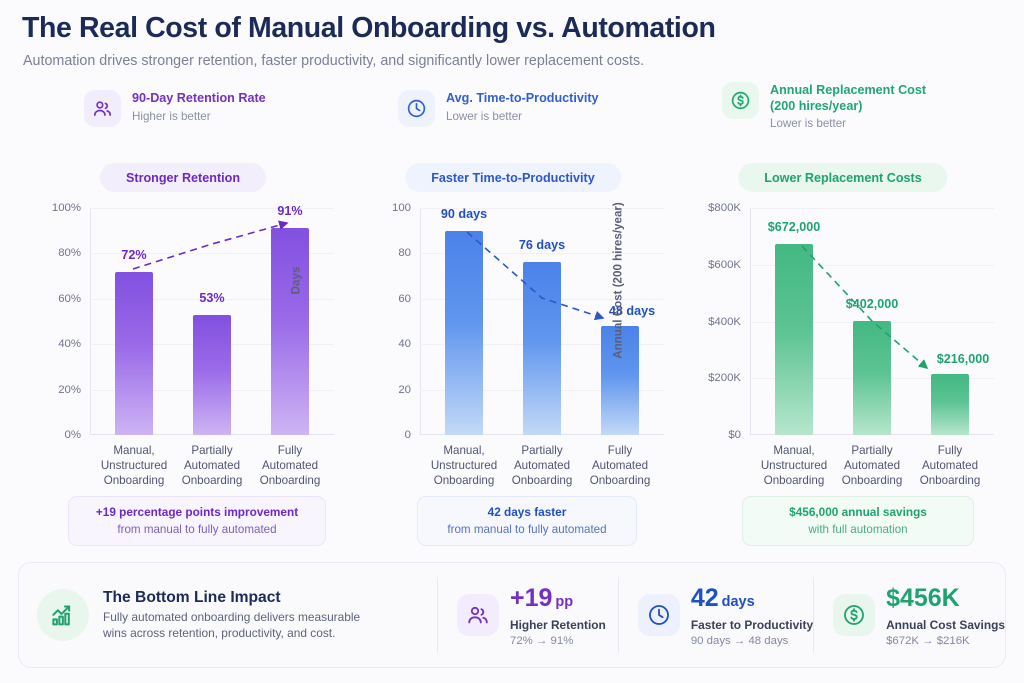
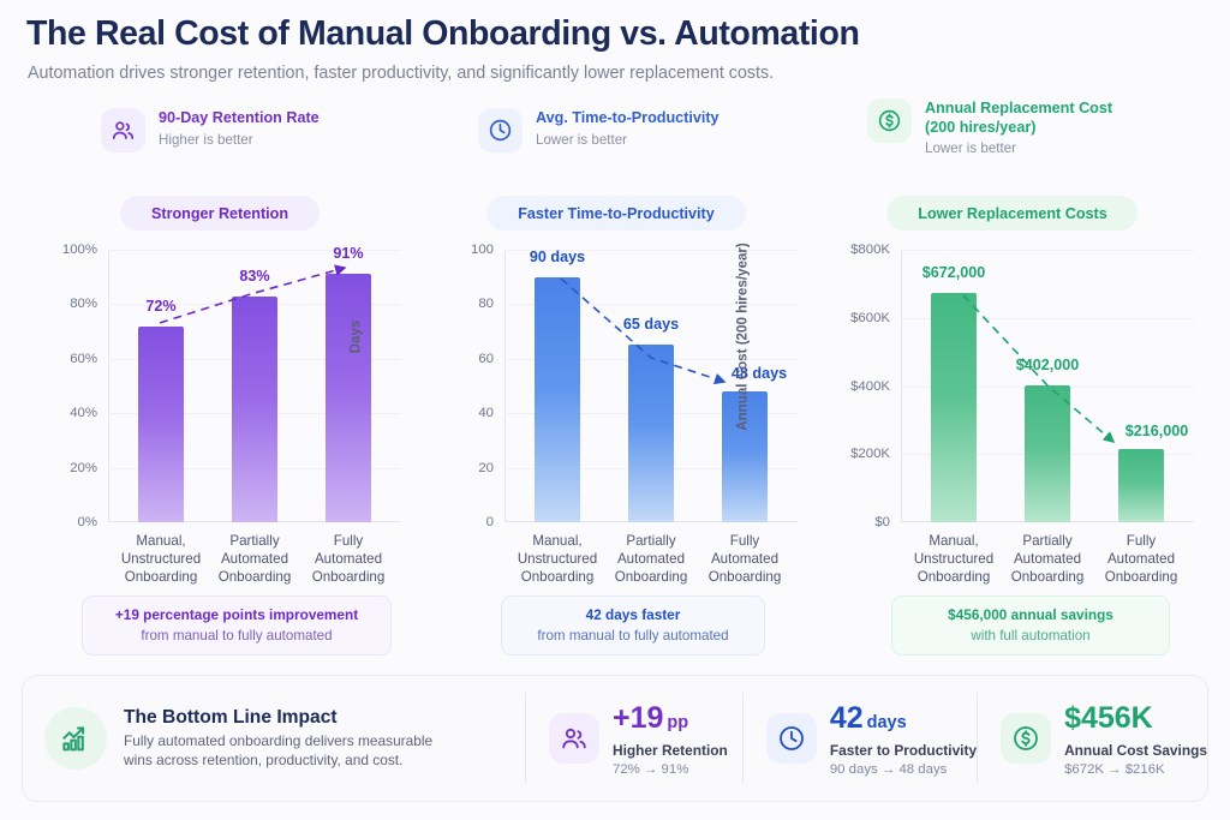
Stronger Retention/Partially Automated Onboarding: 53% -> 83%
Faster Time-to-Productivity/Partially Automated Onboarding: 76 -> 65
